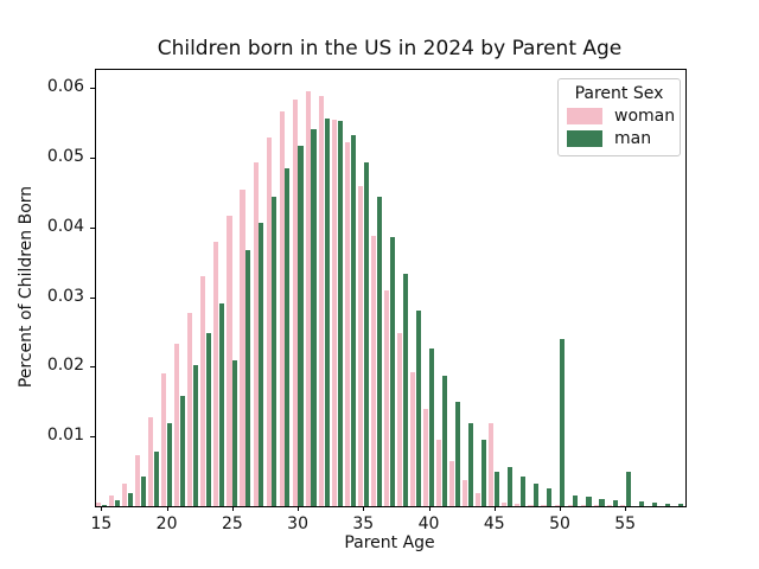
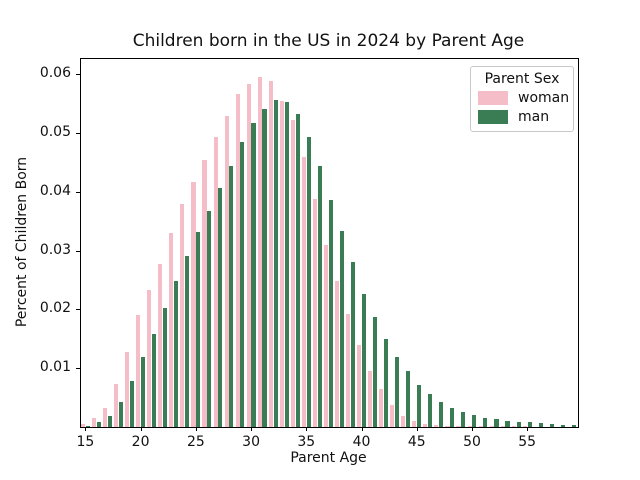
man/25: 0.021 -> 0.033
woman/45: 0.012 -> 0.001
man/45: 0.005 -> 0.007
man/50: 0.024 -> 0.002
man/55: 0.005 -> 0.001
